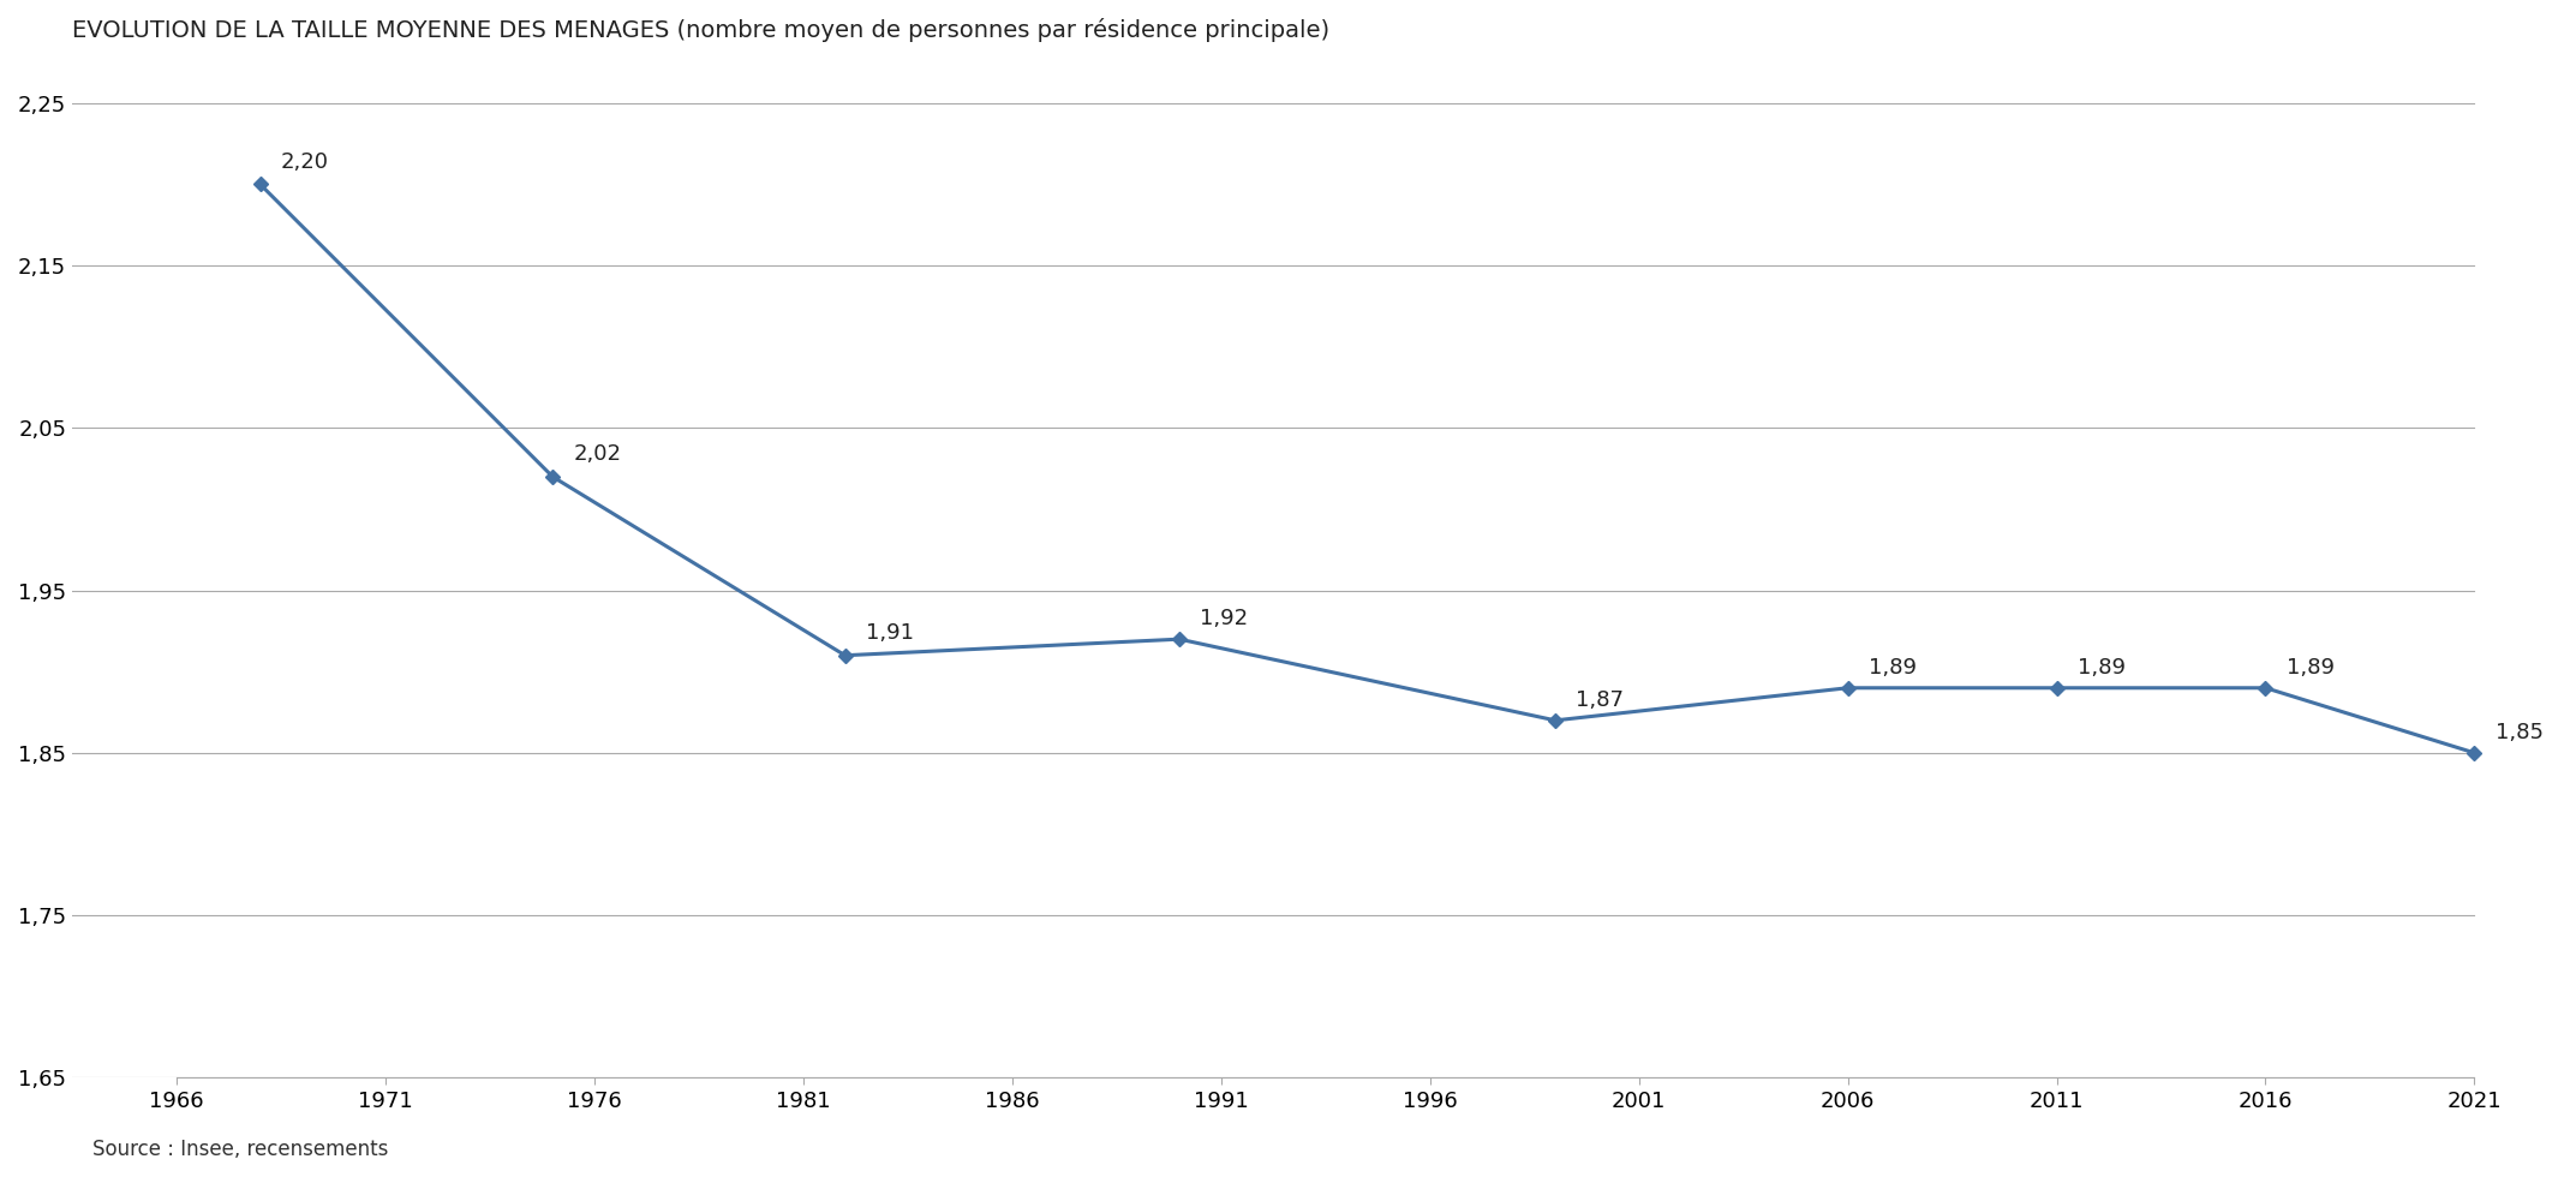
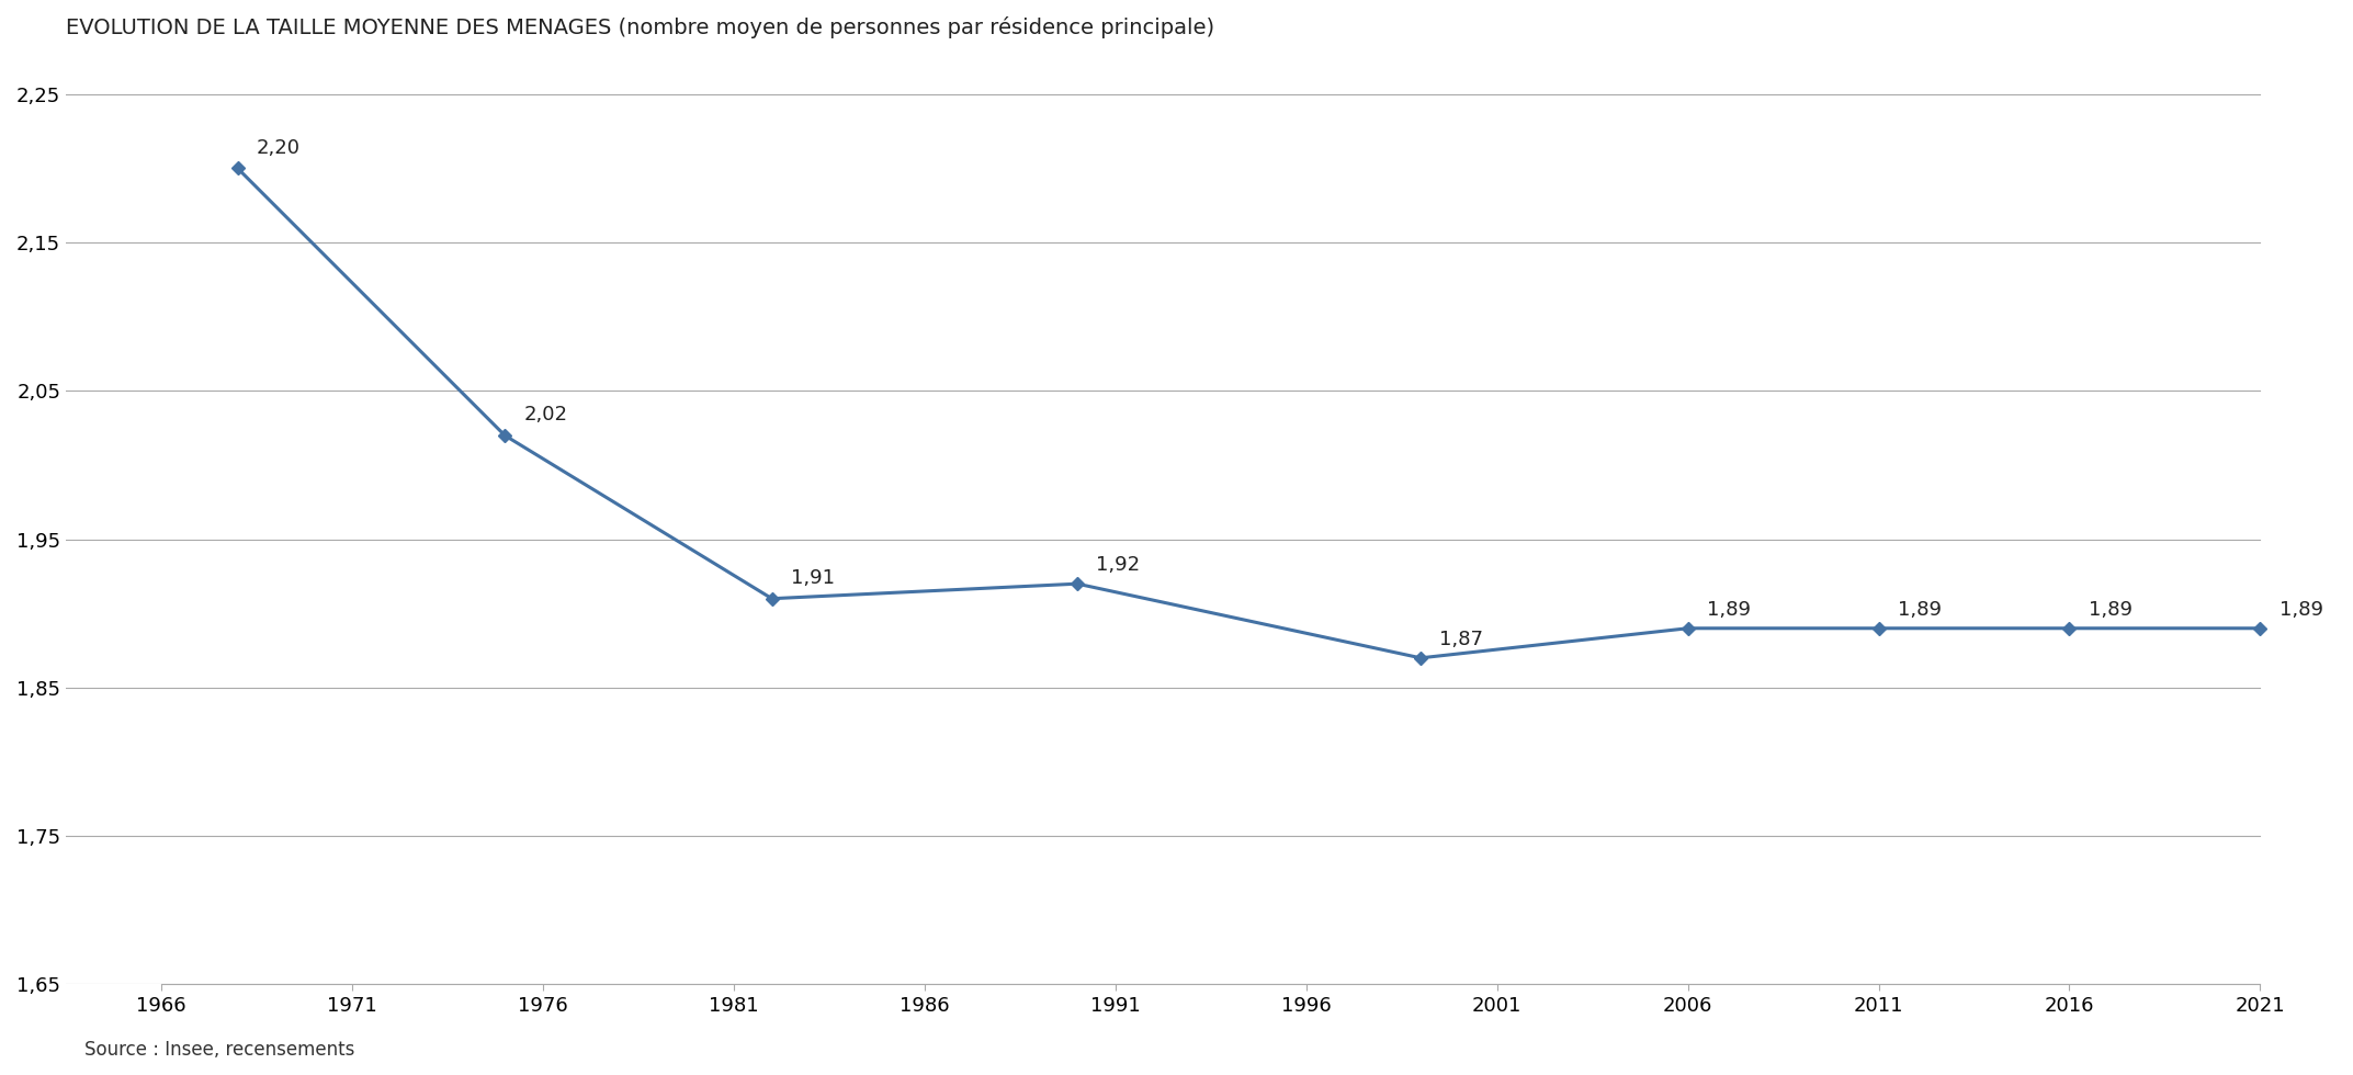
2021: 1,85 -> 1,89
